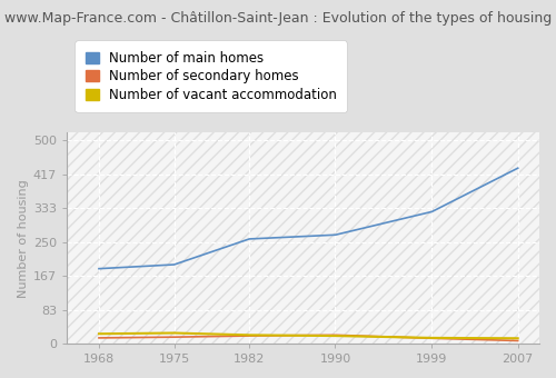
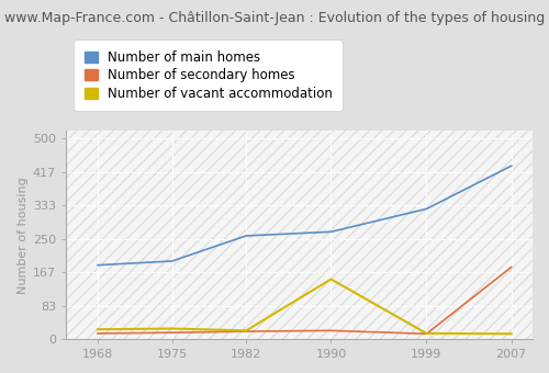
Number of vacant accommodation/1990: 20 -> 150
Number of secondary homes/2007: 8 -> 180
